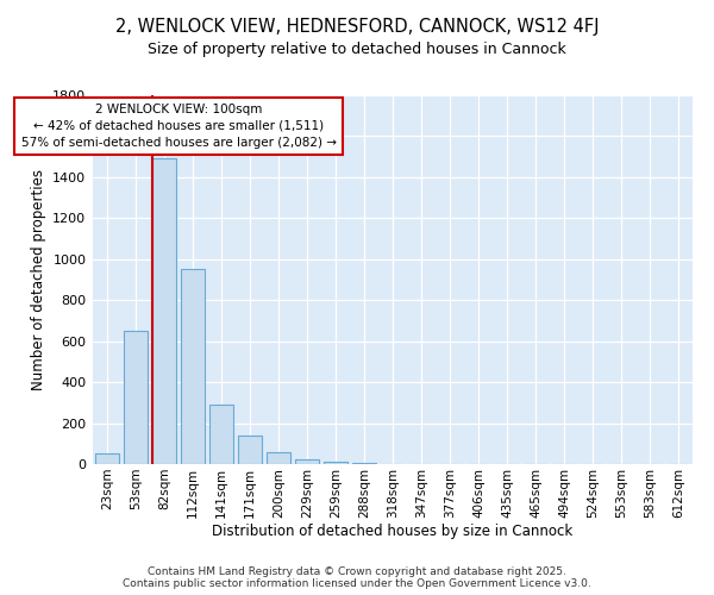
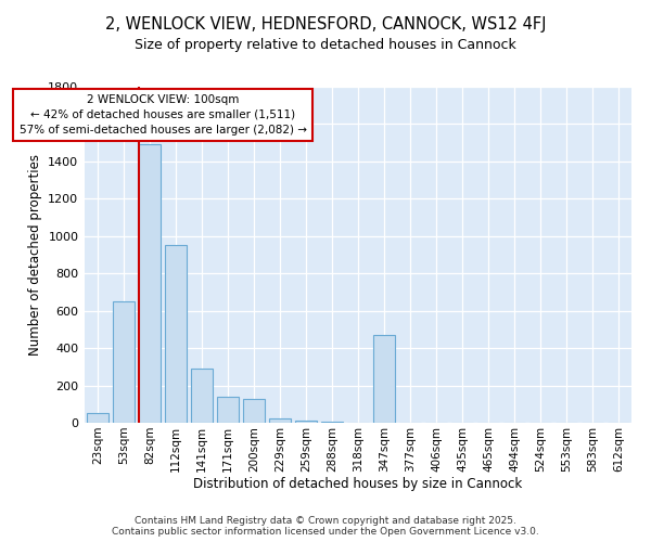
200sqm: 60 -> 130
347sqm: 0 -> 470
